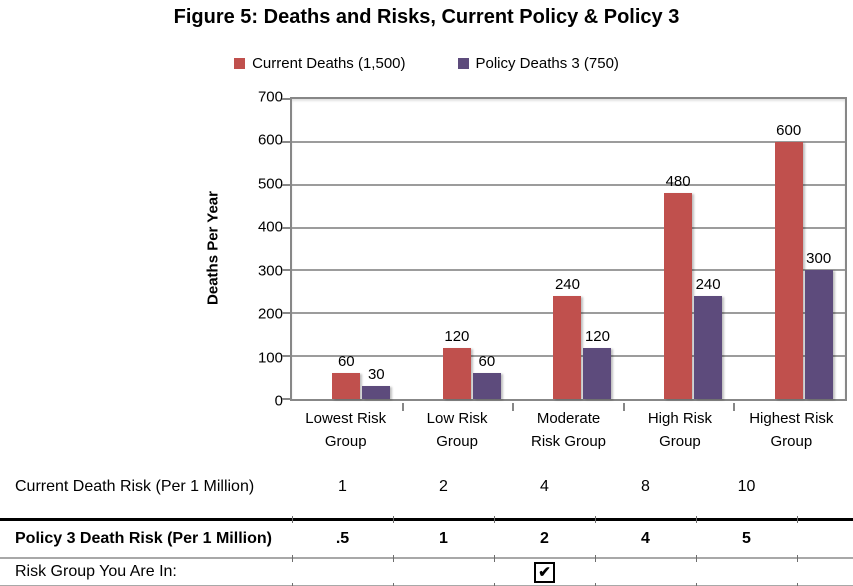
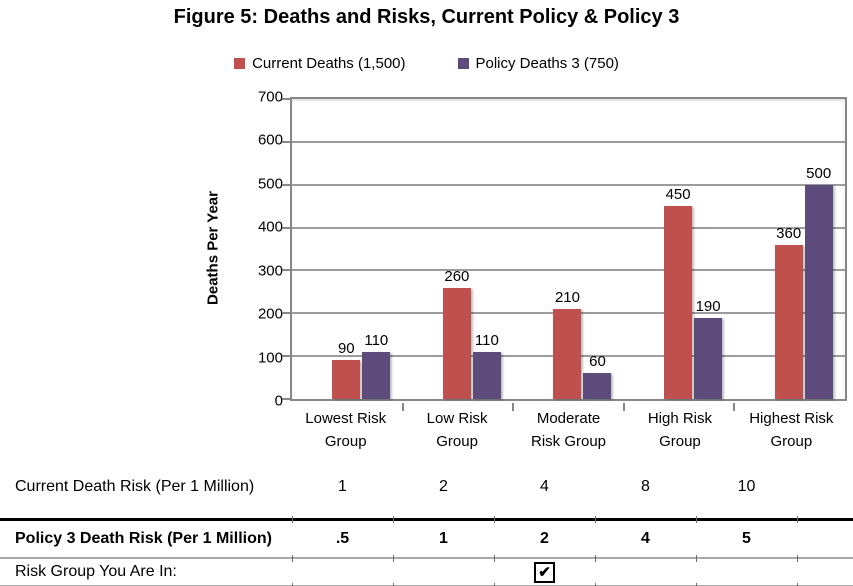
Current Deaths (1,500)/Lowest Risk Group: 60 -> 90
Policy Deaths 3 (750)/Lowest Risk Group: 30 -> 110
Current Deaths (1,500)/Low Risk Group: 120 -> 260
Policy Deaths 3 (750)/Low Risk Group: 60 -> 110
Current Deaths (1,500)/Moderate Risk Group: 240 -> 210
Policy Deaths 3 (750)/Moderate Risk Group: 120 -> 60
Current Deaths (1,500)/High Risk Group: 480 -> 450
Policy Deaths 3 (750)/High Risk Group: 240 -> 190
Current Deaths (1,500)/Highest Risk Group: 600 -> 360
Policy Deaths 3 (750)/Highest Risk Group: 300 -> 500
